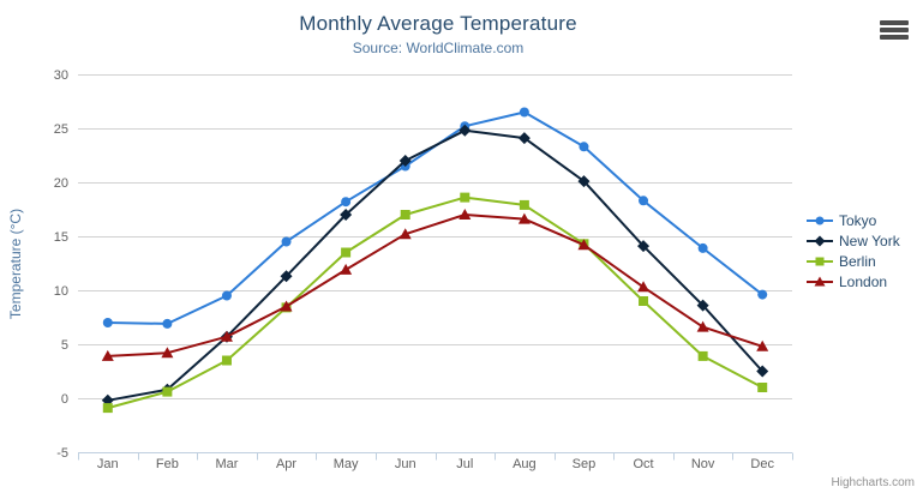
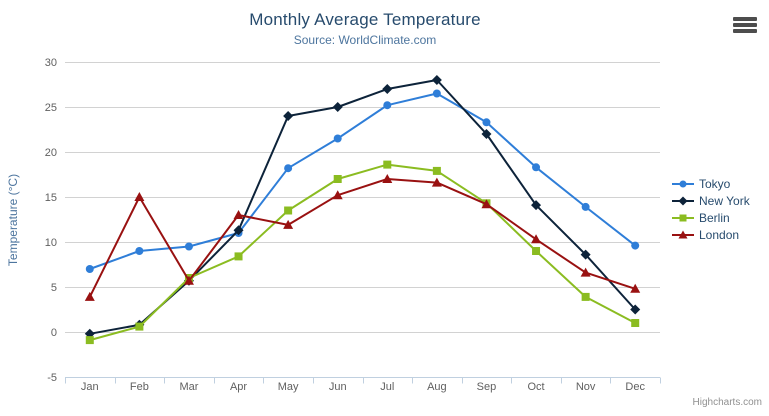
Tokyo/Feb: 7 -> 9
London/Feb: 4 -> 15
Berlin/Mar: 4 -> 6
Tokyo/Apr: 14 -> 11
London/Apr: 8 -> 13
New York/May: 17 -> 24
New York/Jun: 22 -> 25
New York/Jul: 25 -> 27
New York/Aug: 24 -> 28
New York/Sep: 20 -> 22
